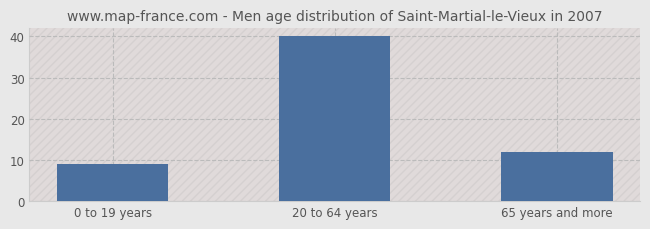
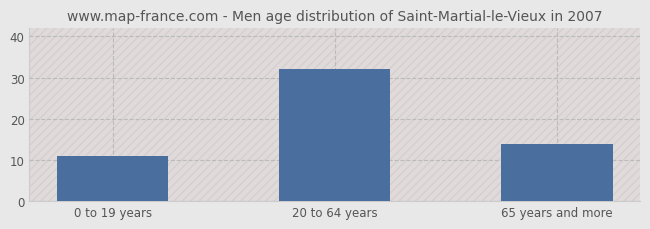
0 to 19 years: 9 -> 11
20 to 64 years: 40 -> 32
65 years and more: 12 -> 14
